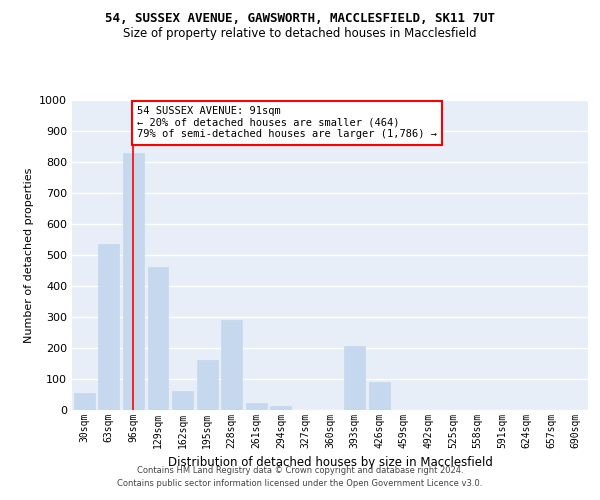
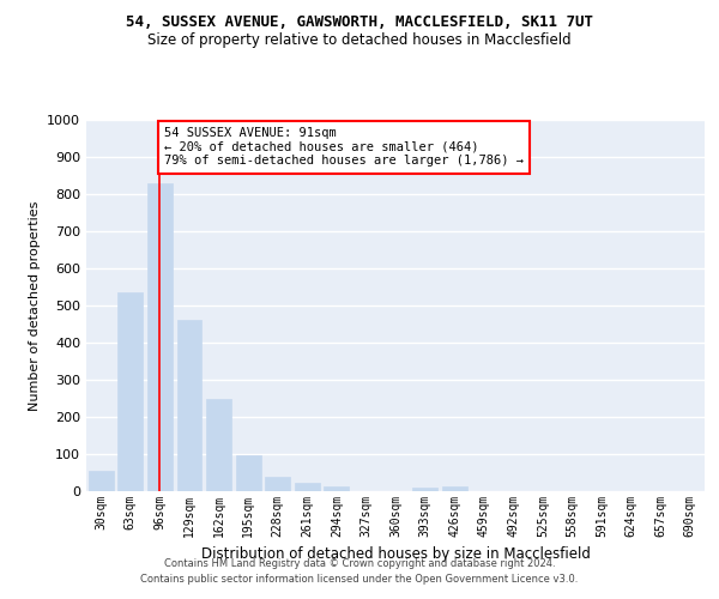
162sqm: 60 -> 248
195sqm: 160 -> 98
228sqm: 290 -> 38
393sqm: 205 -> 10
426sqm: 90 -> 12
